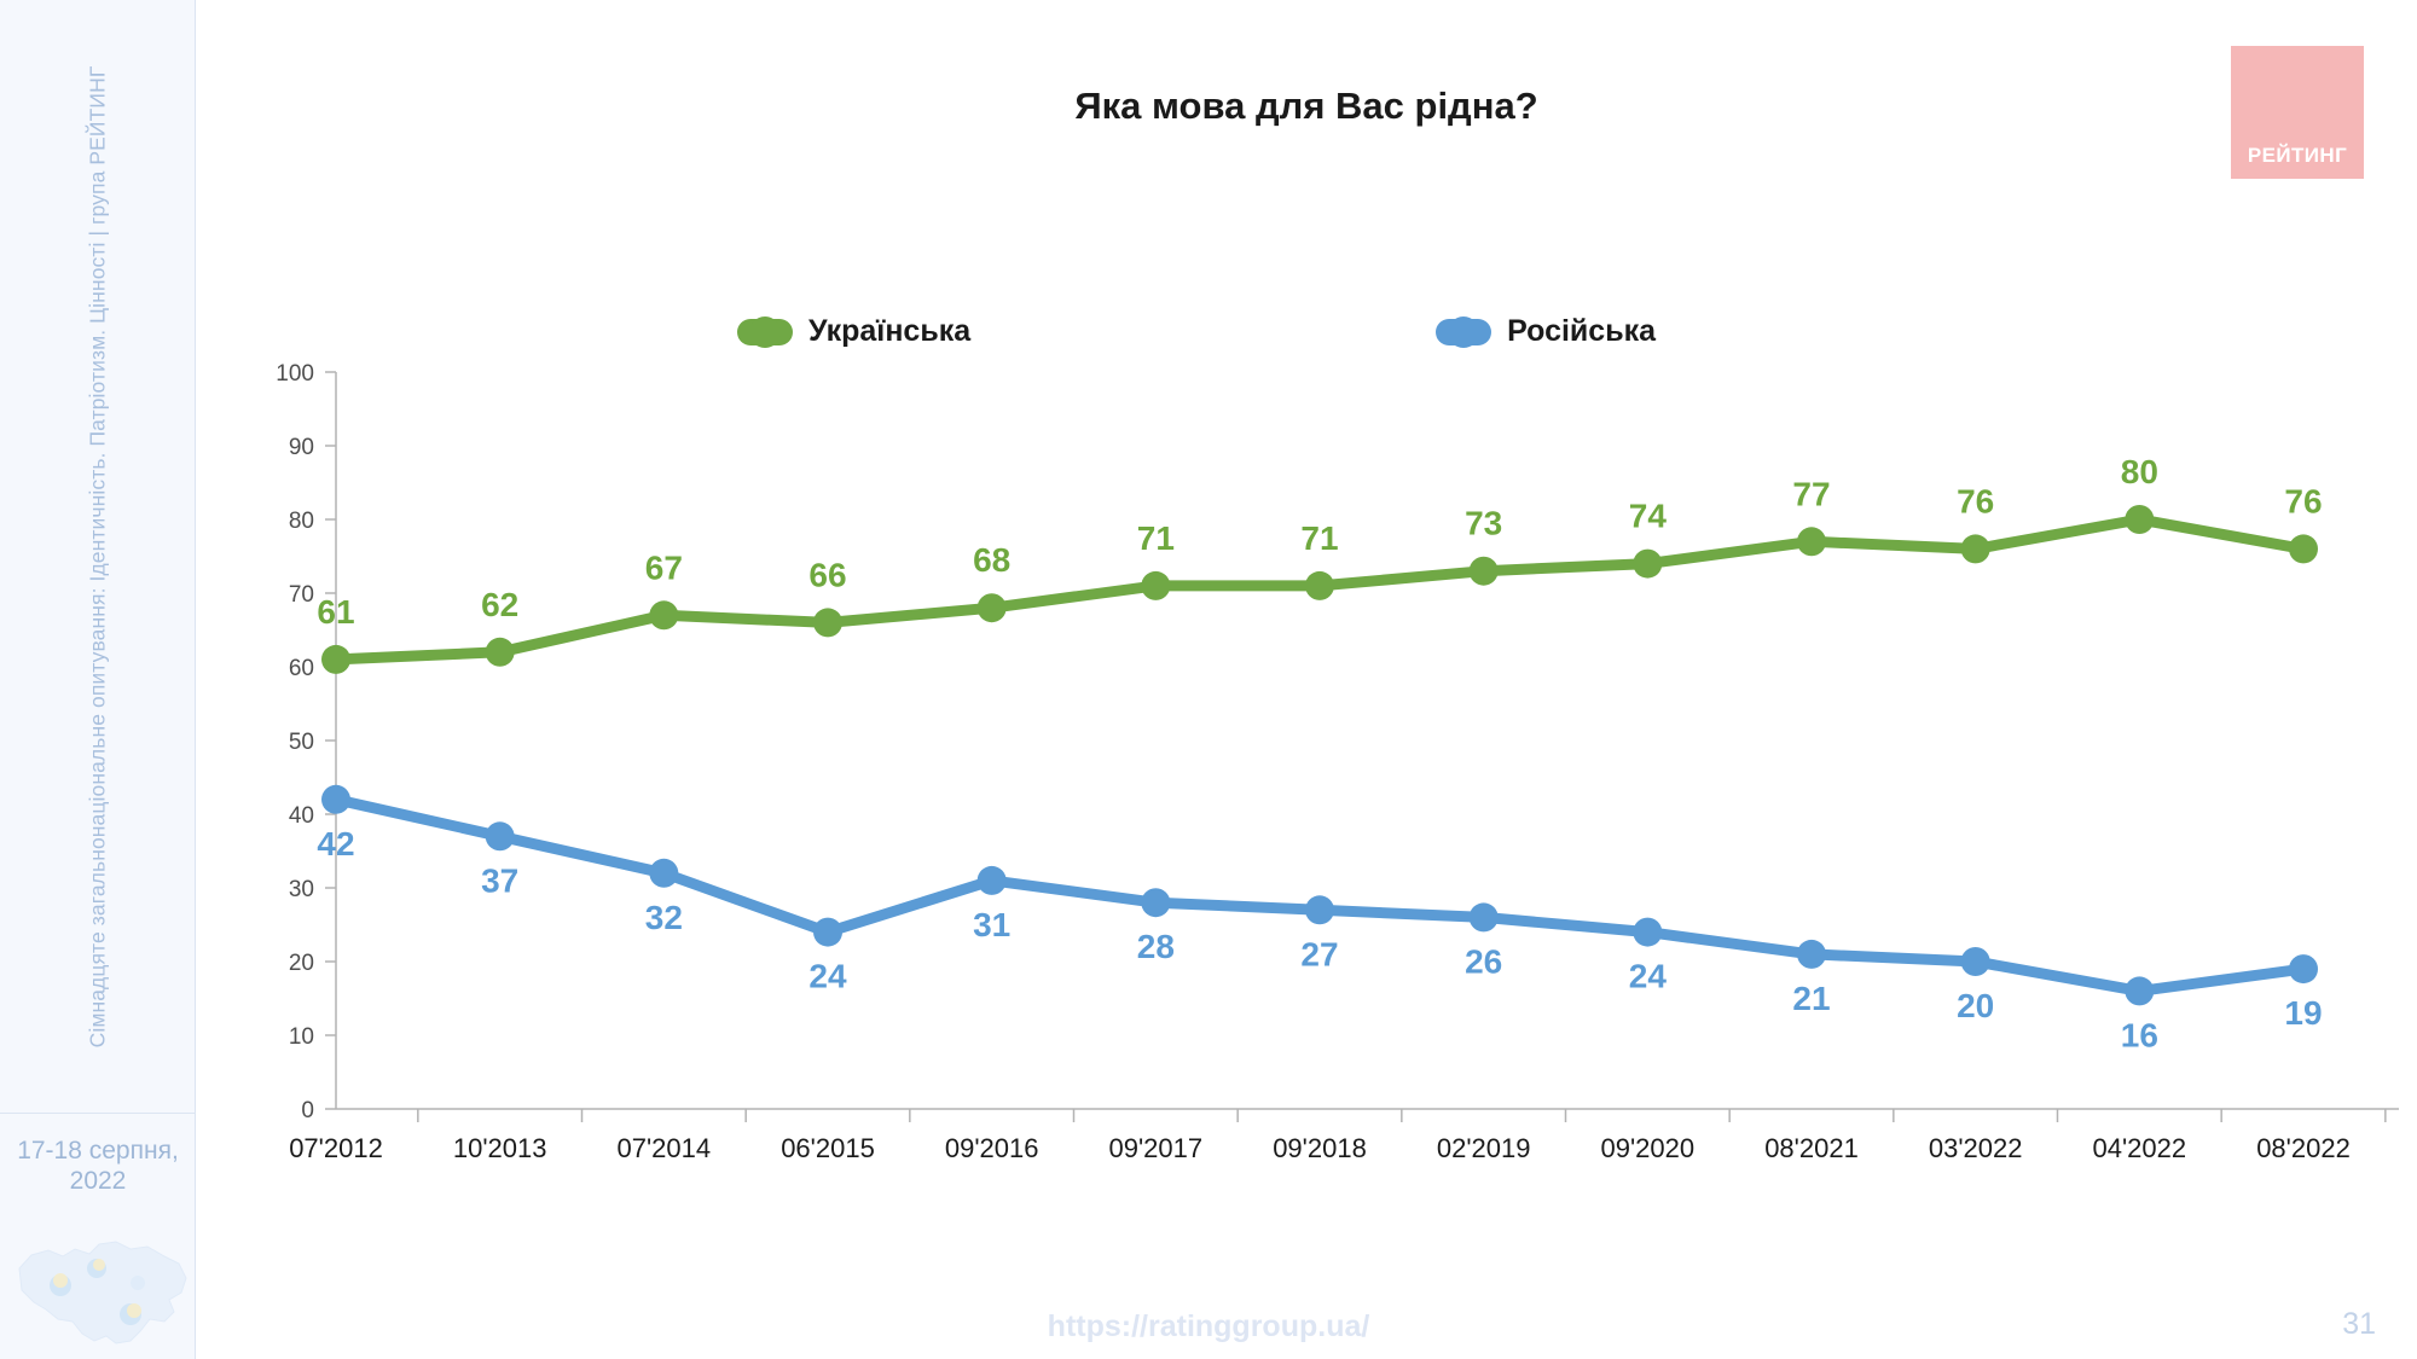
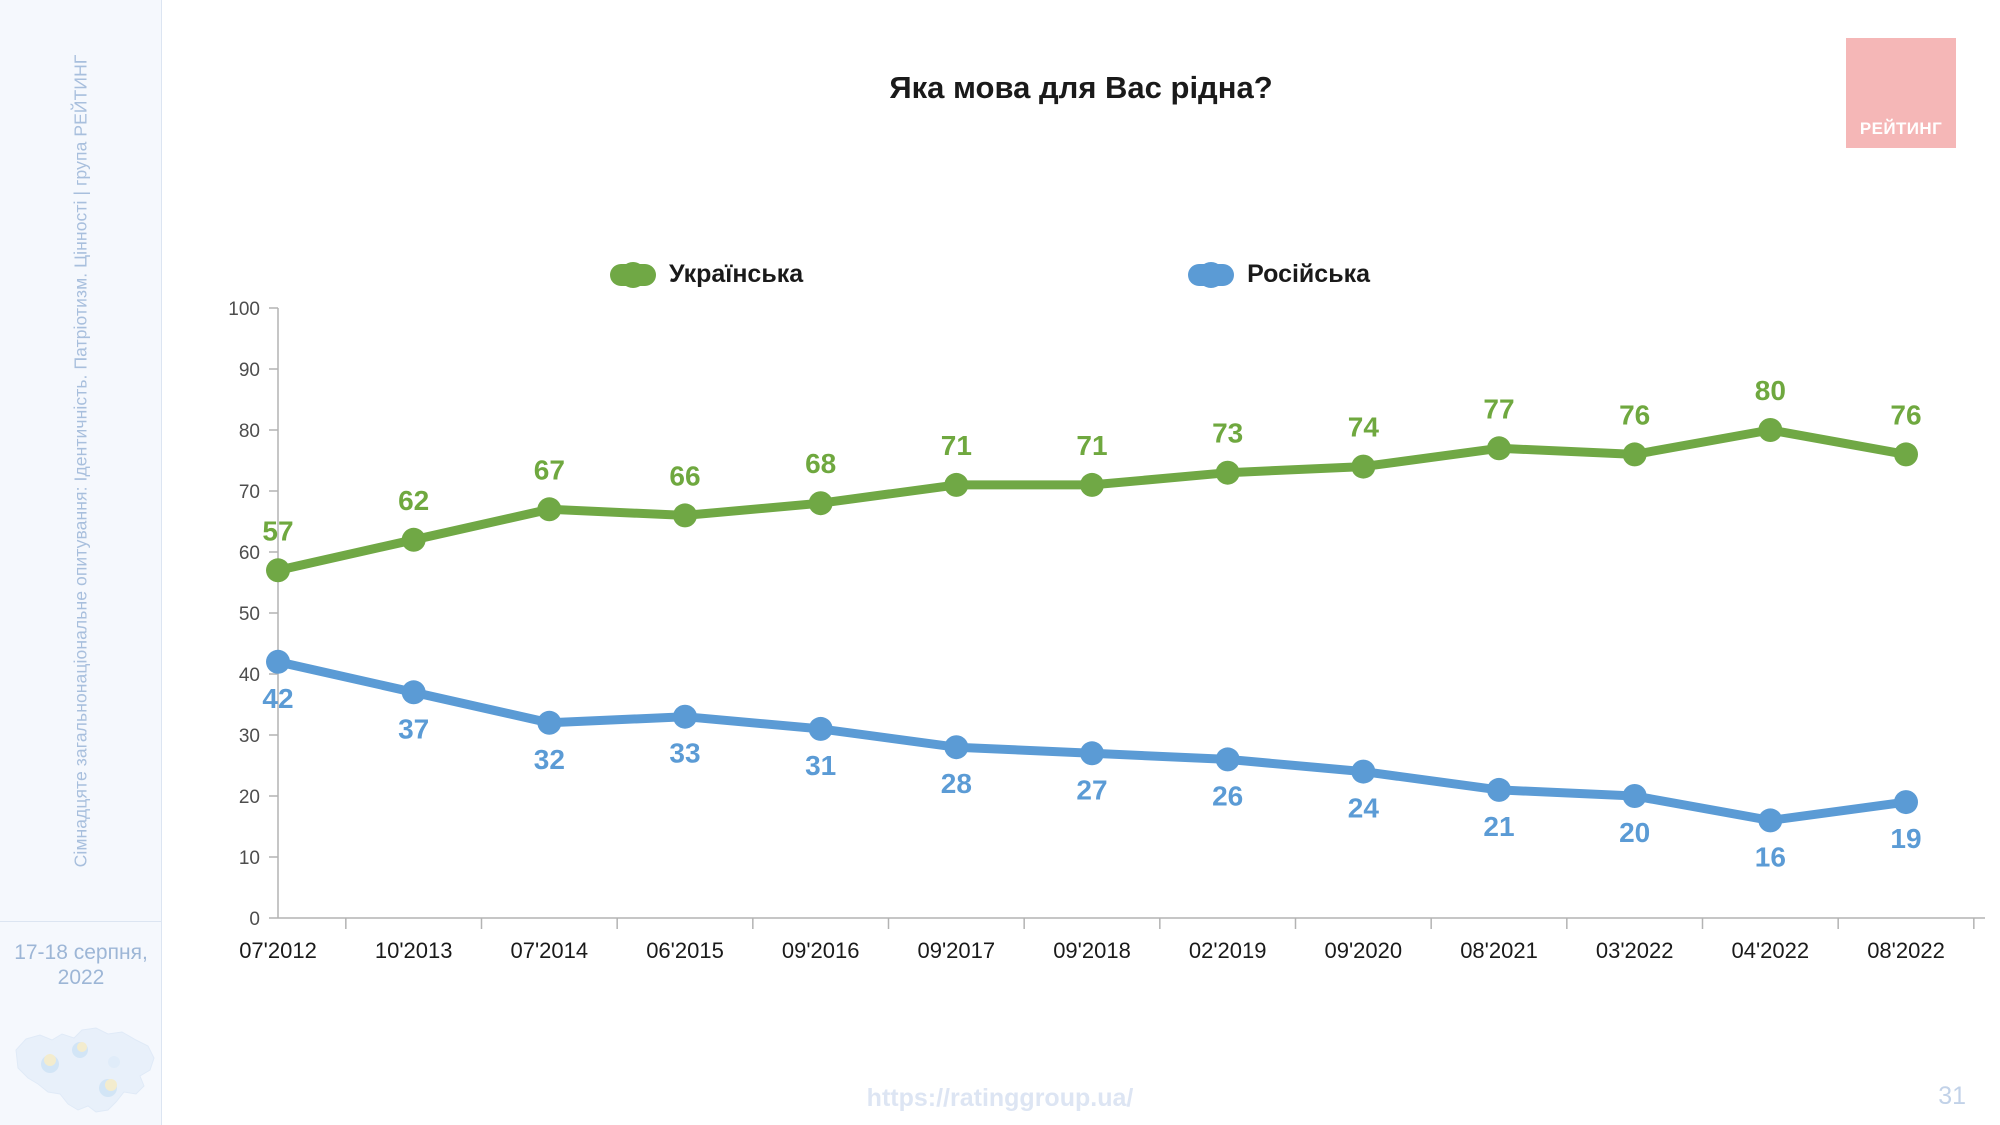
Українська/07'2012: 61 -> 57
Російська/06'2015: 24 -> 33
